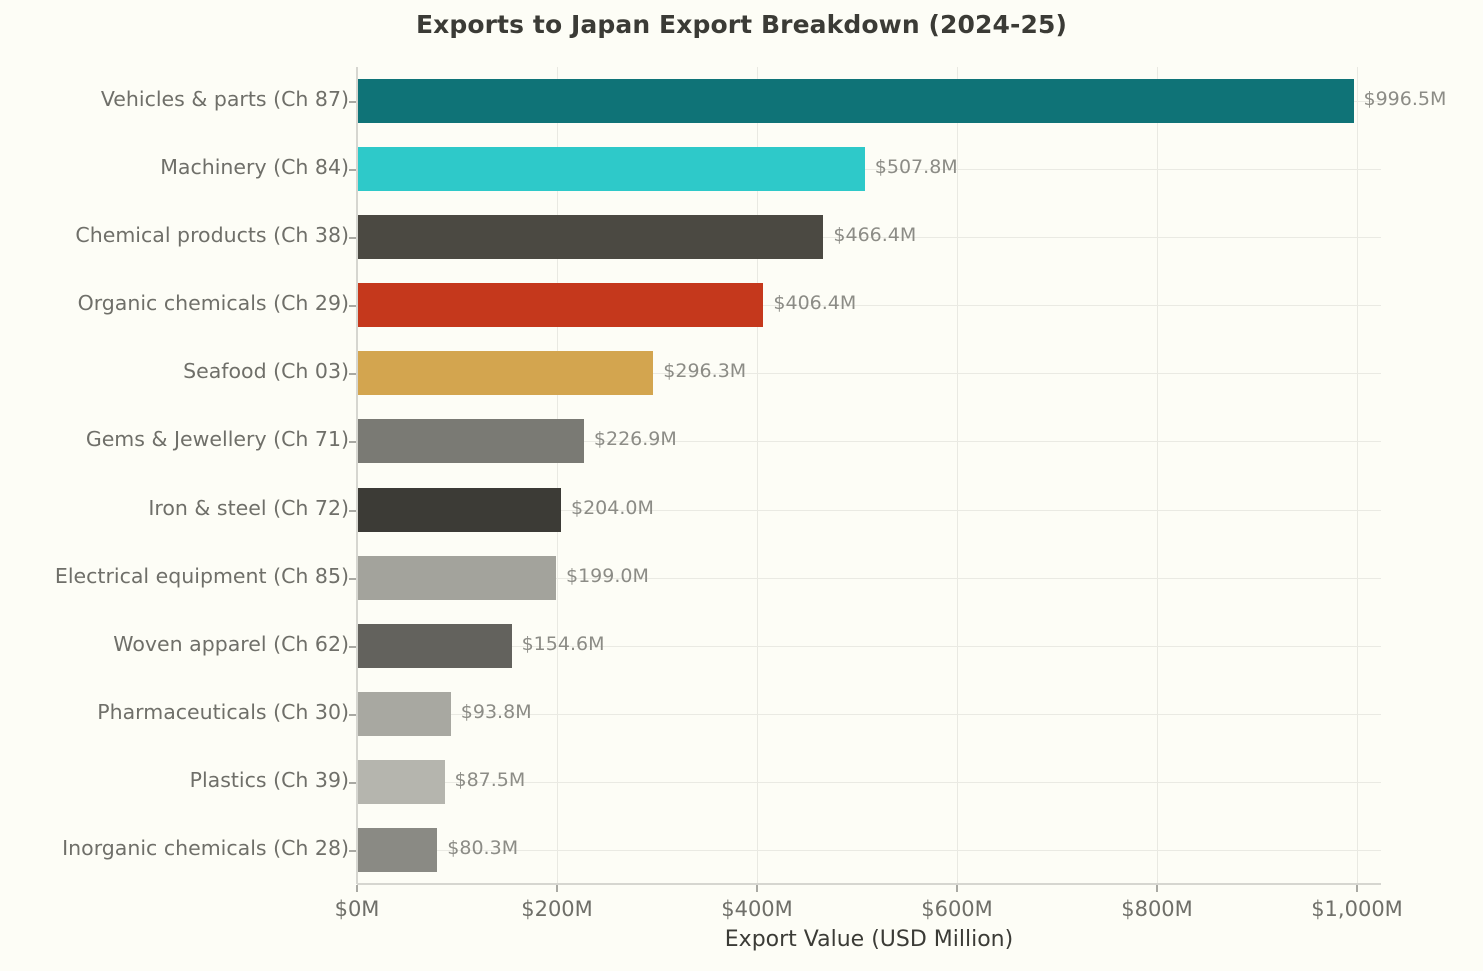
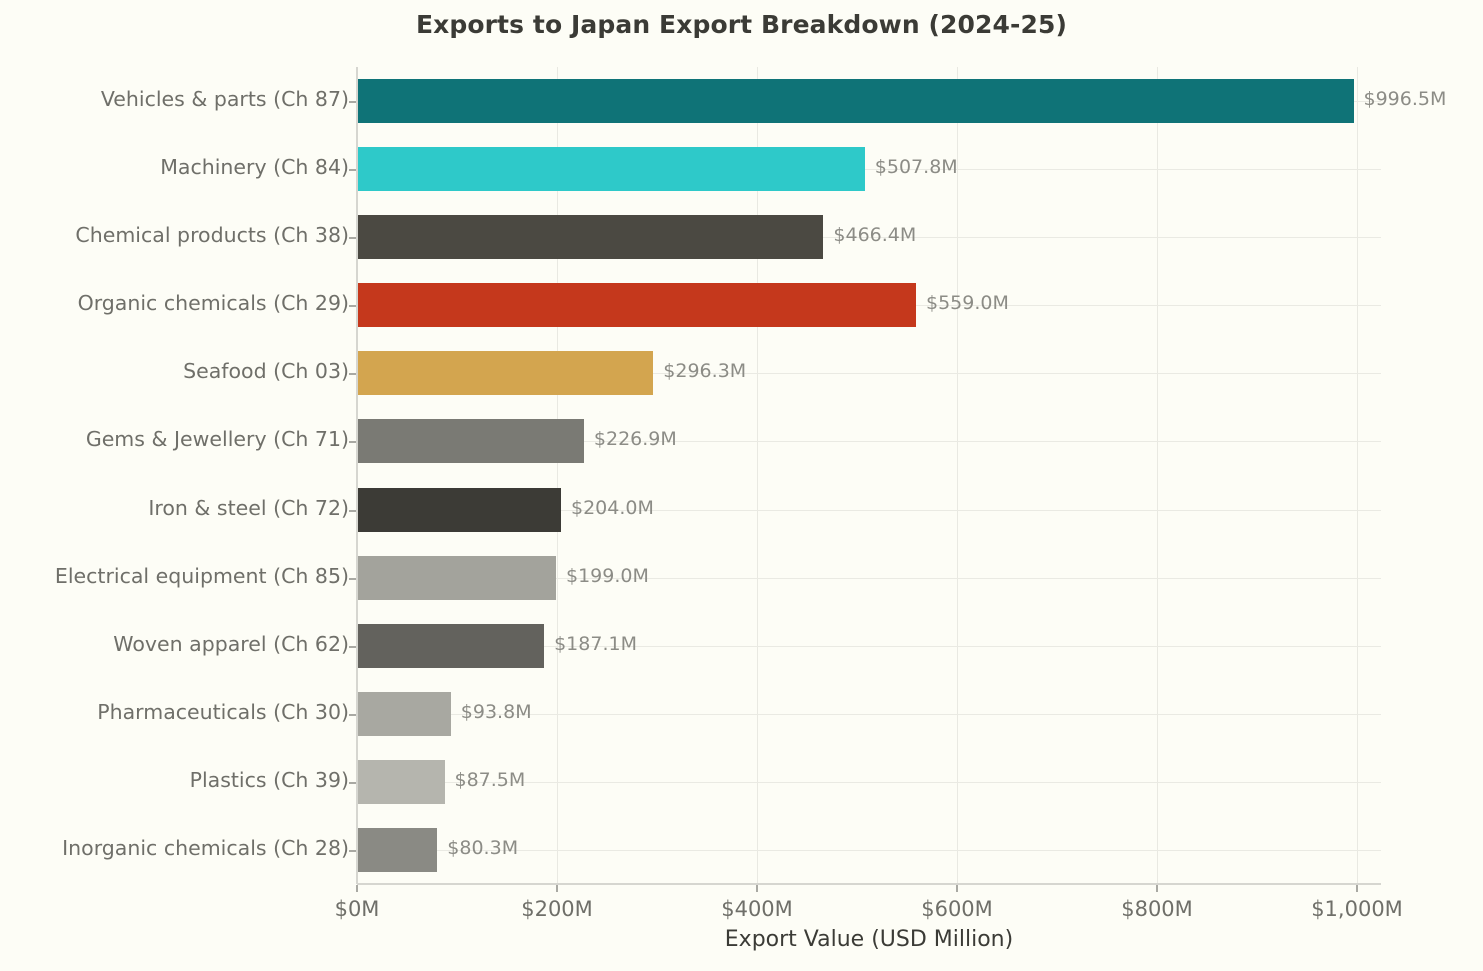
Organic chemicals (Ch 29): $406.4M -> $559.0M
Woven apparel (Ch 62): $154.6M -> $187.1M
